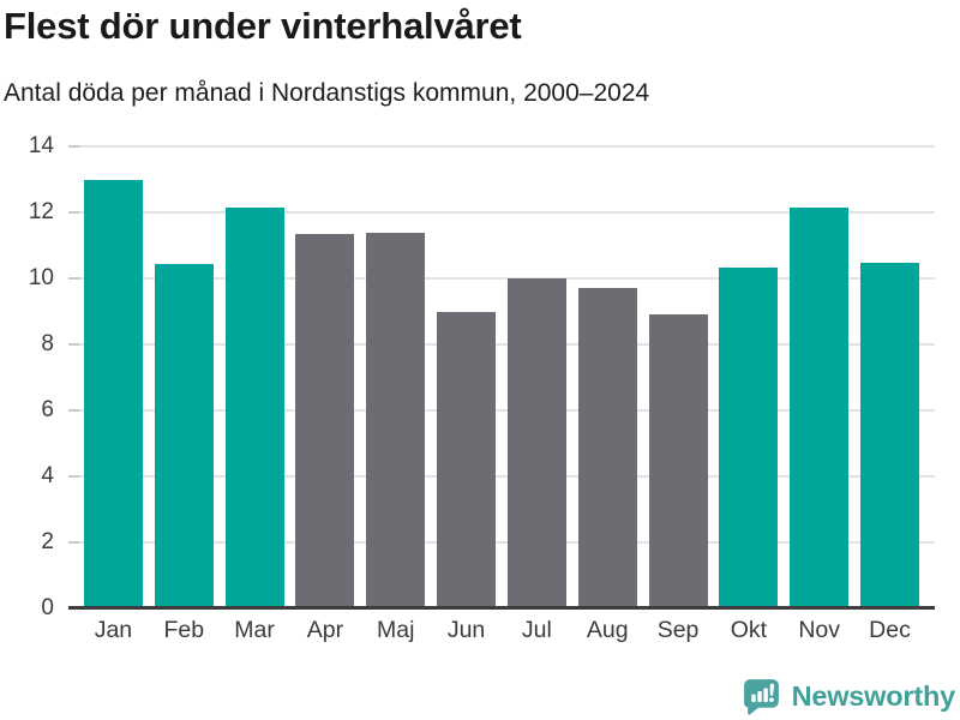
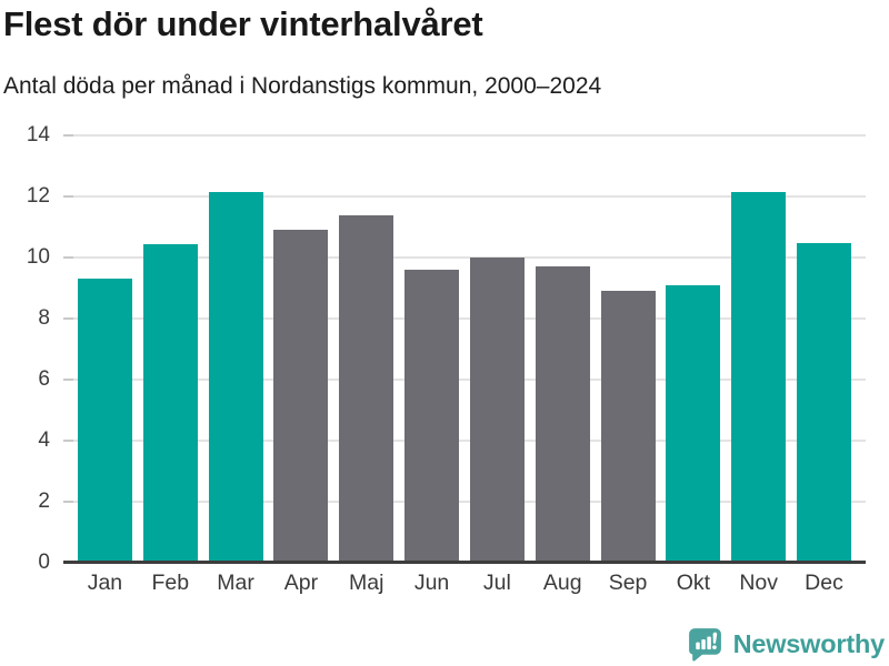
Jan: 13.0 -> 9.3
Apr: 11.4 -> 10.9
Jun: 9.0 -> 9.6
Okt: 10.3 -> 9.1
